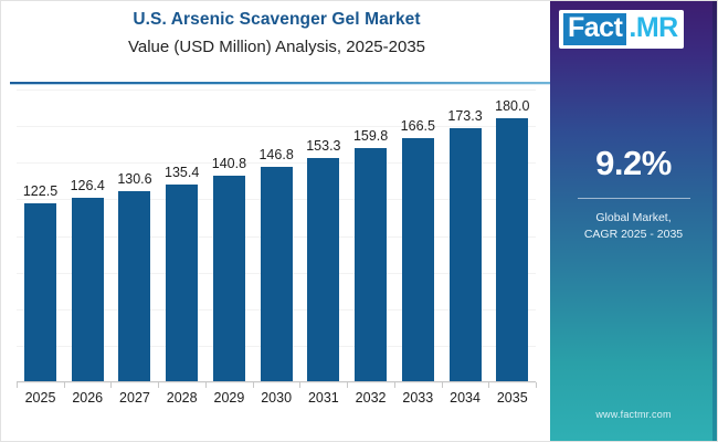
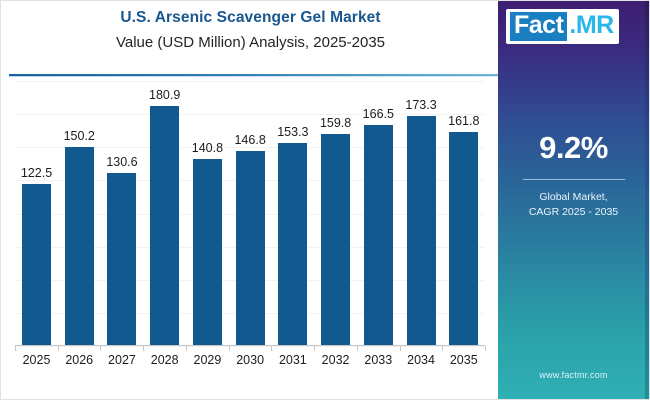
2026: 126.4 -> 150.2
2028: 135.4 -> 180.9
2035: 180.0 -> 161.8
